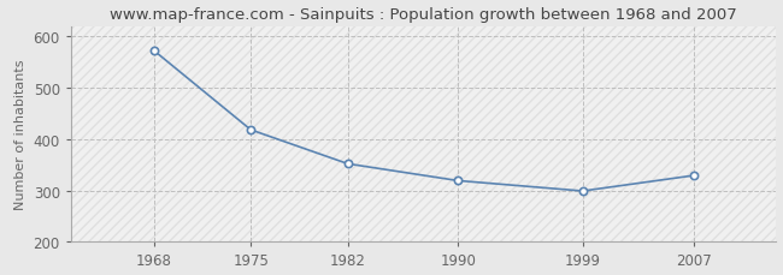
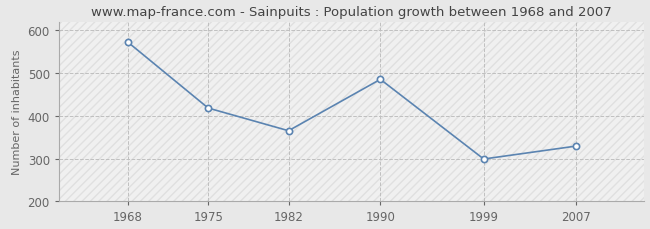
1982: 352 -> 365
1990: 319 -> 485
